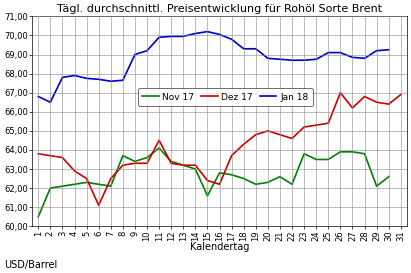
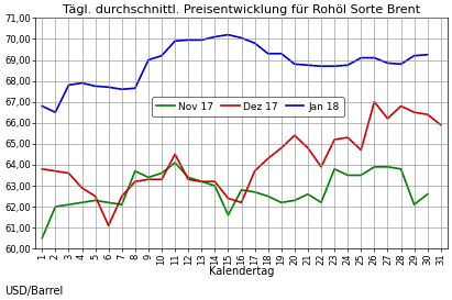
Dez 17/20: 65,0 -> 65,4
Dez 17/22: 64,6 -> 63,9
Dez 17/25: 65,4 -> 64,7
Dez 17/31: 66,9 -> 65,9
